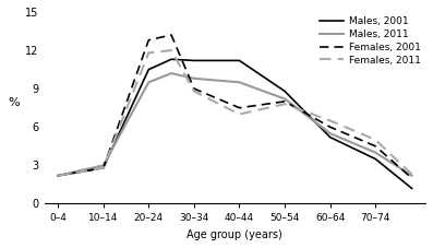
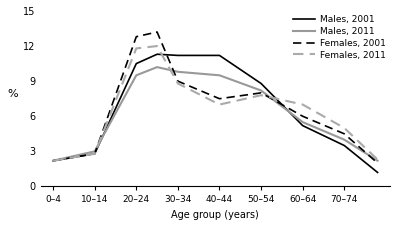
Females, 2011/60–64: 6.5 -> 7.0
